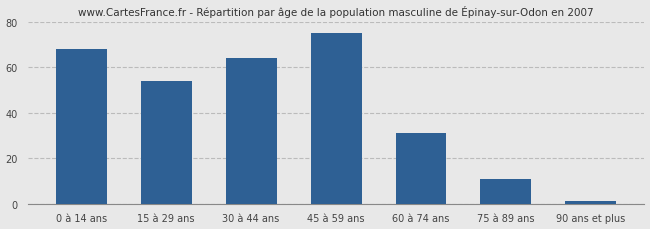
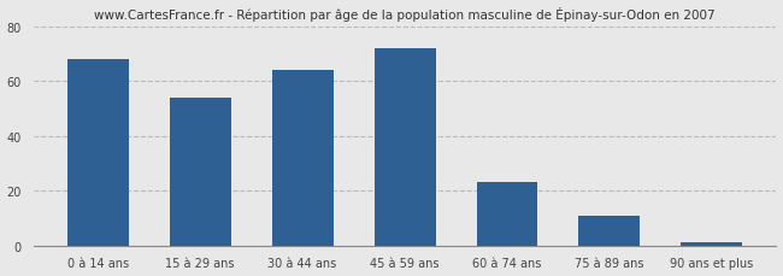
45 à 59 ans: 75 -> 72
60 à 74 ans: 31 -> 23
